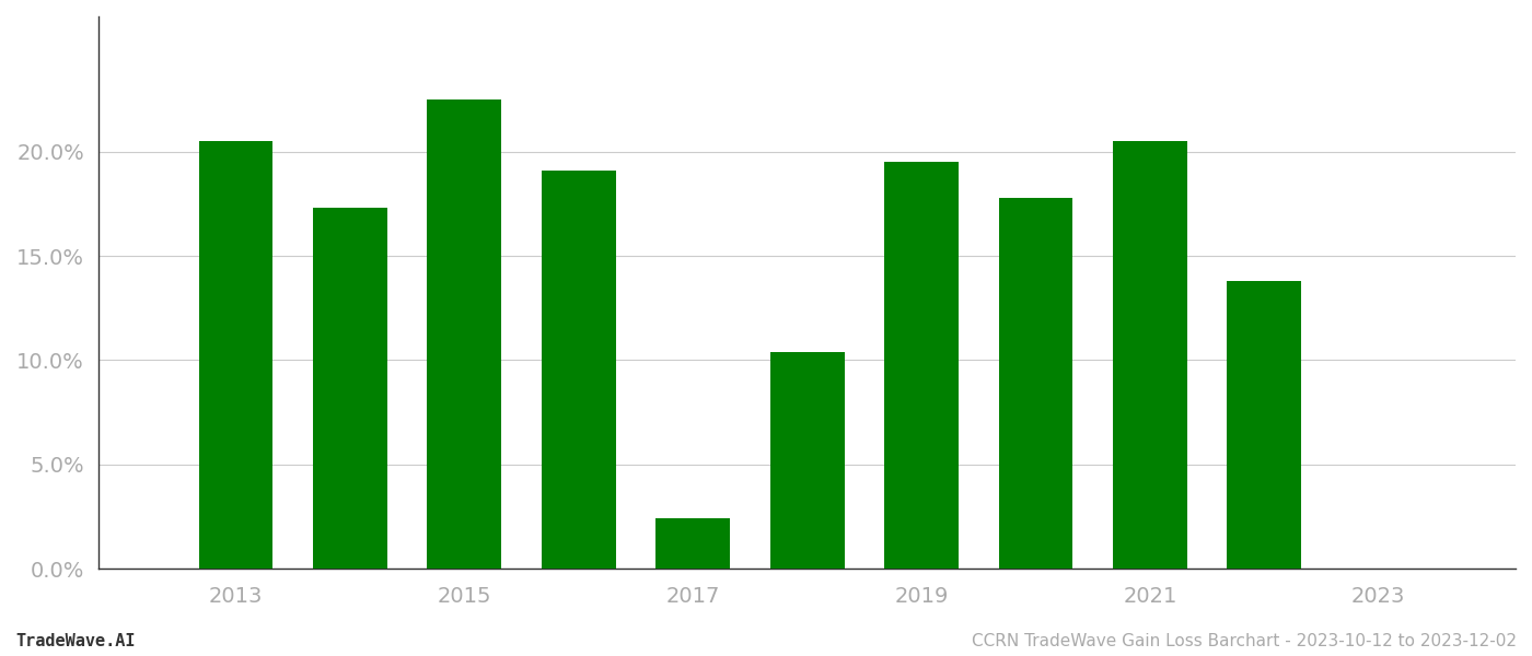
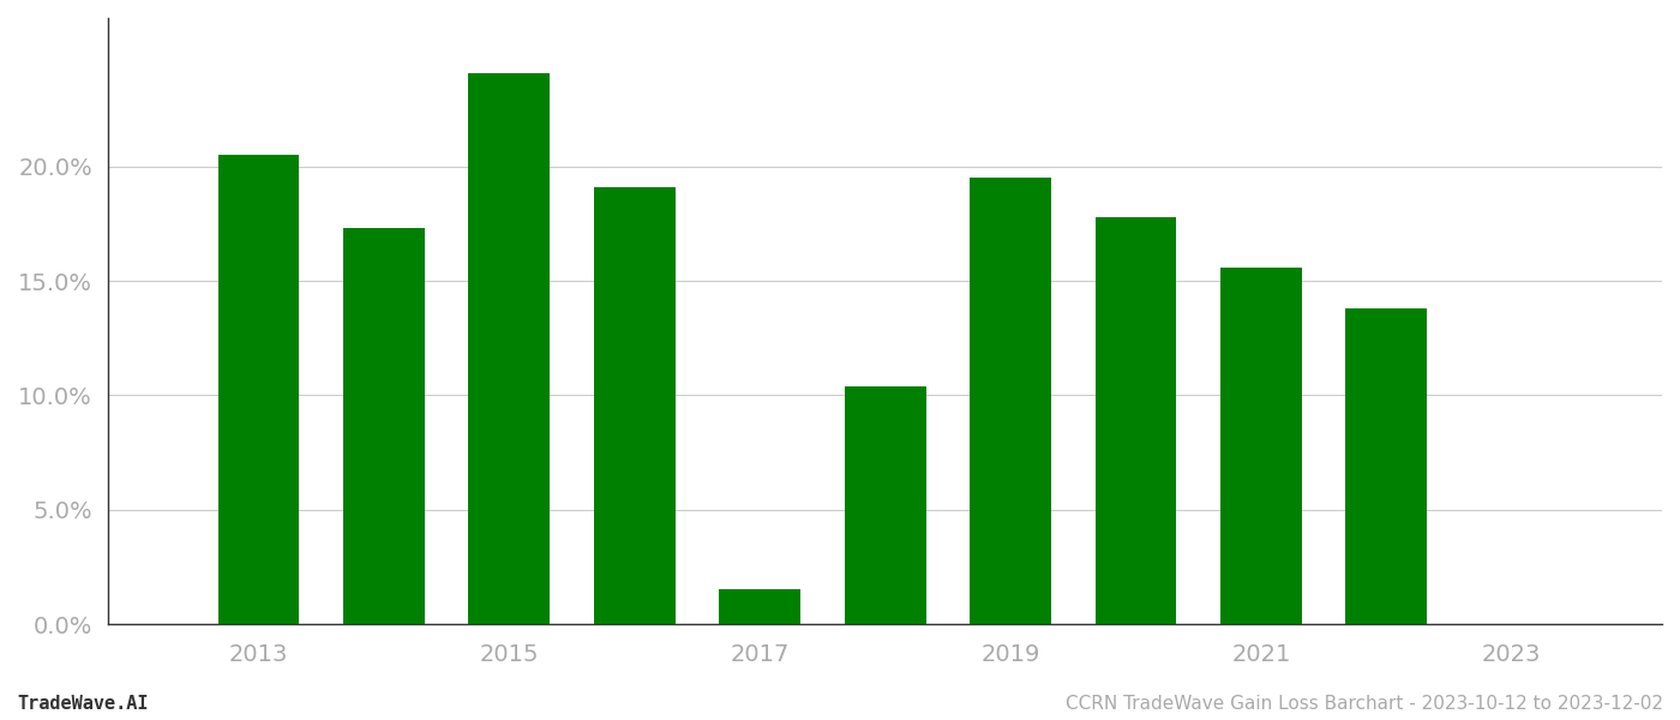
2015: 22.5% -> 24.1%
2017: 2.4% -> 1.5%
2021: 20.5% -> 15.6%
